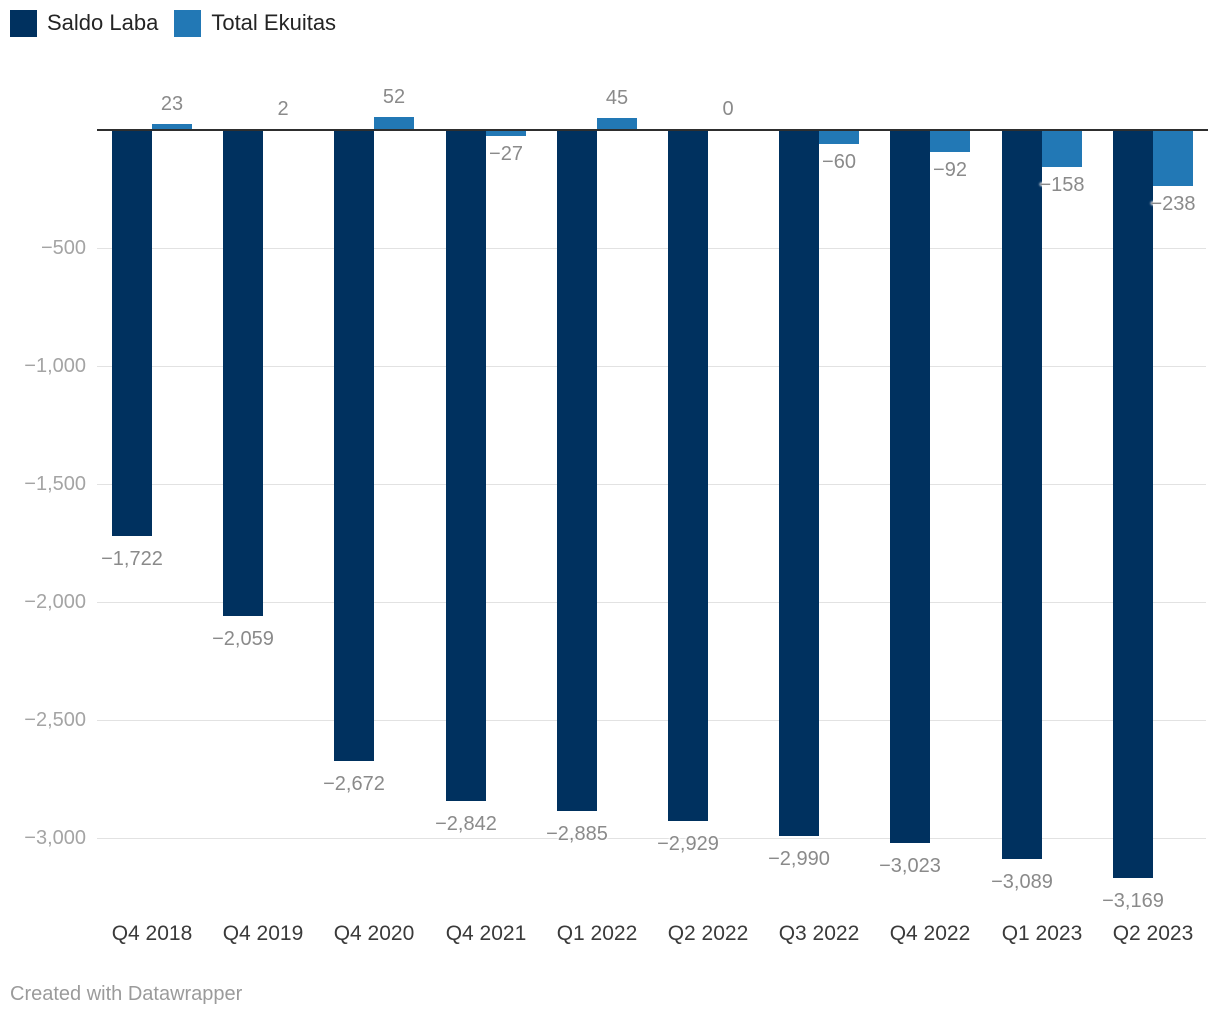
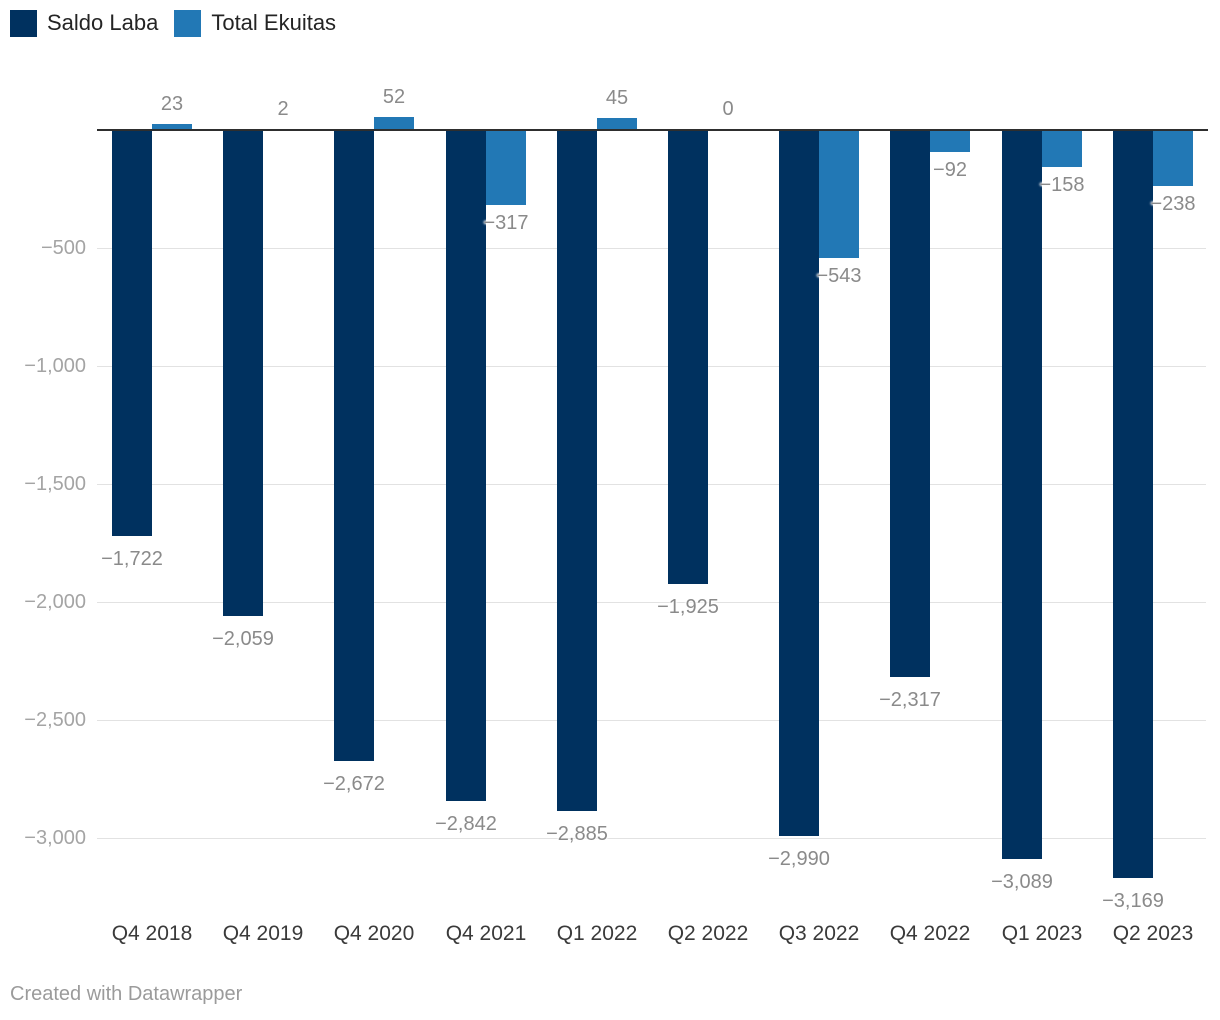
Total Ekuitas/Q4 2021: −27 -> −317
Saldo Laba/Q2 2022: −2,929 -> −1,925
Total Ekuitas/Q3 2022: −60 -> −543
Saldo Laba/Q4 2022: −3,023 -> −2,317
